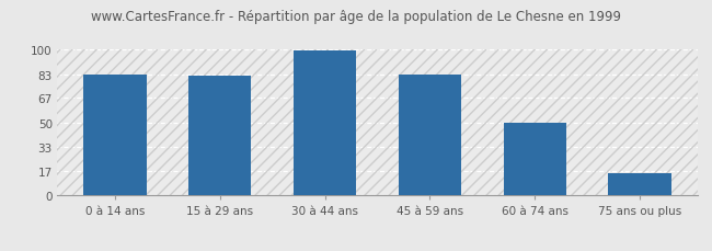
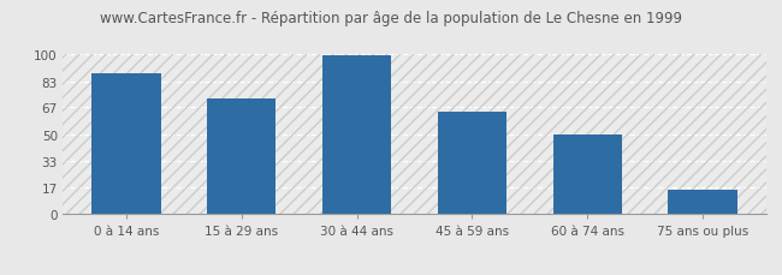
0 à 14 ans: 83 -> 88
15 à 29 ans: 82 -> 72
45 à 59 ans: 83 -> 64
